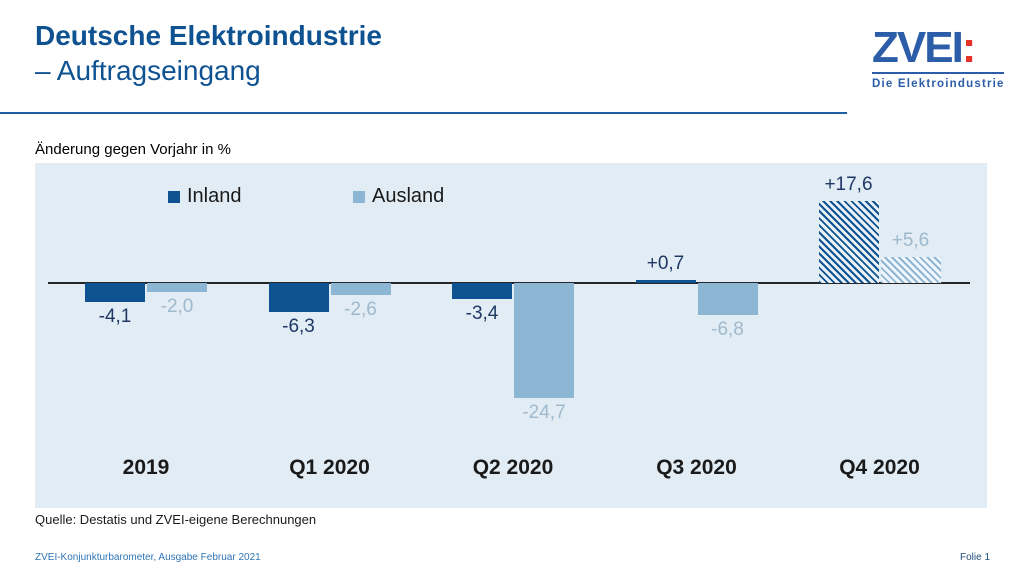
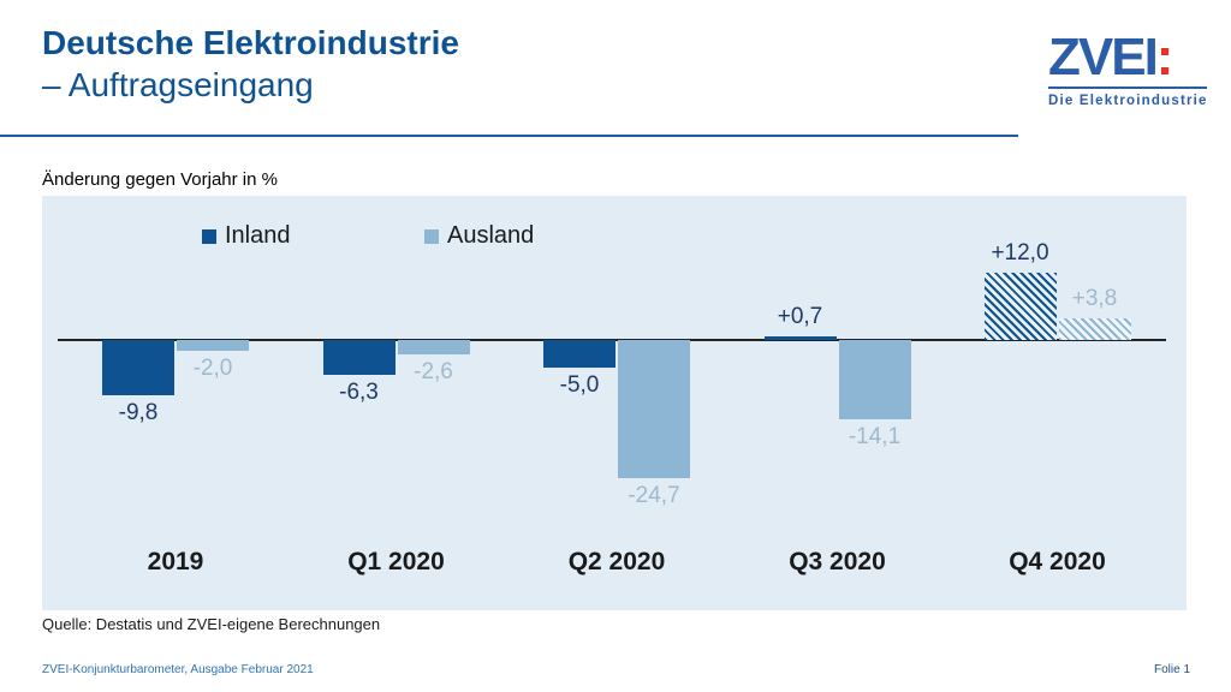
Inland/2019: -4,1 -> -9,8
Inland/Q2 2020: -3,4 -> -5,0
Ausland/Q3 2020: -6,8 -> -14,1
Inland/Q4 2020: +17,6 -> +12,0
Ausland/Q4 2020: +5,6 -> +3,8
